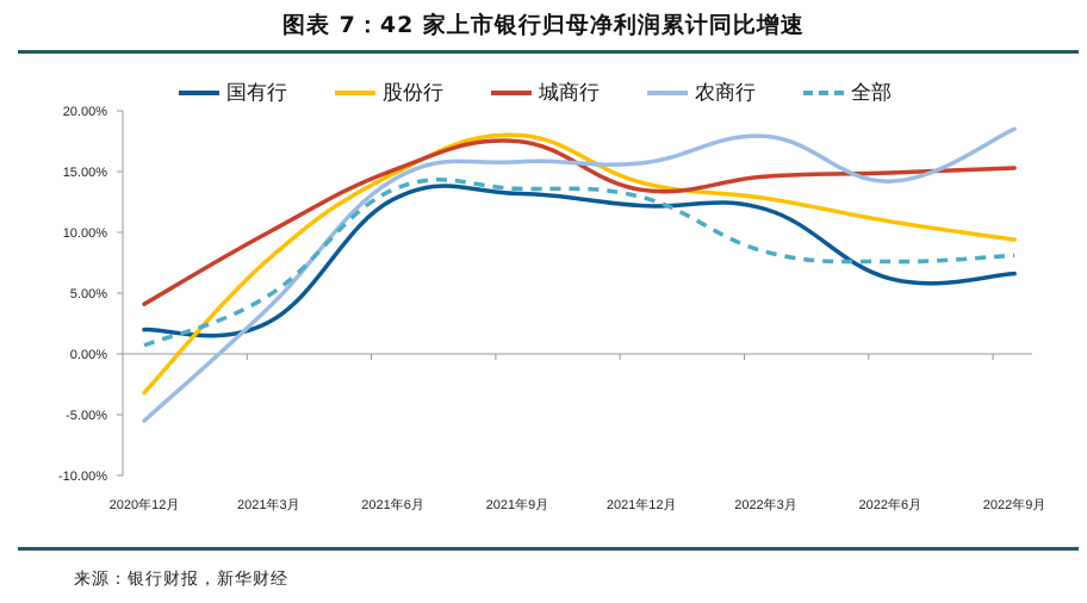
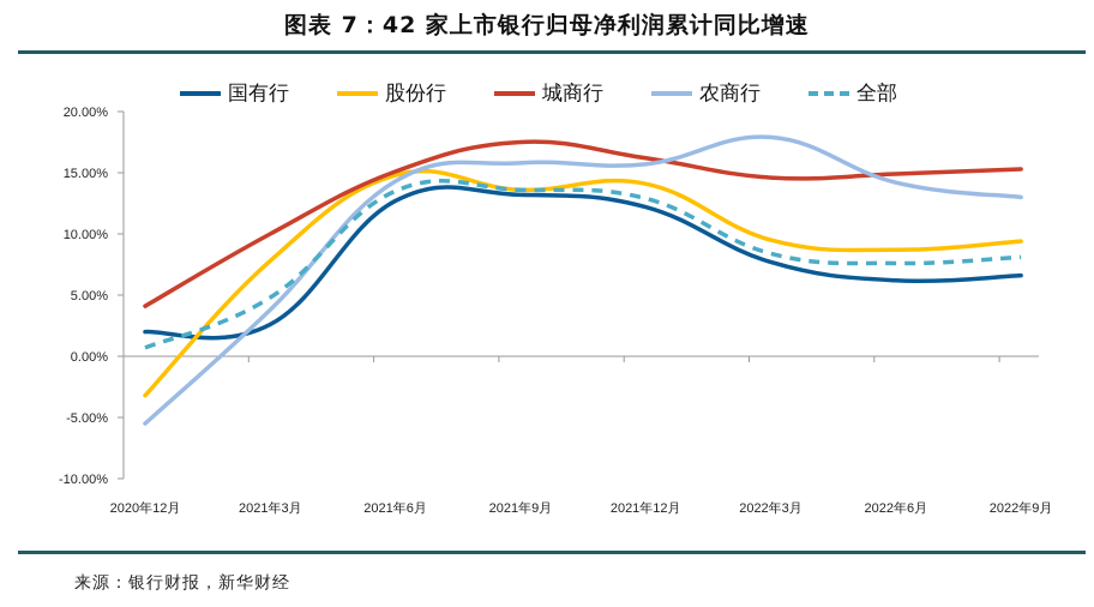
股份行/2021年9月: 18.0% -> 13.6%
城商行/2021年12月: 13.5% -> 16.2%
国有行/2022年3月: 11.9% -> 7.7%
股份行/2022年3月: 12.8% -> 9.5%
股份行/2022年6月: 10.9% -> 8.7%
农商行/2022年9月: 18.5% -> 13.0%
